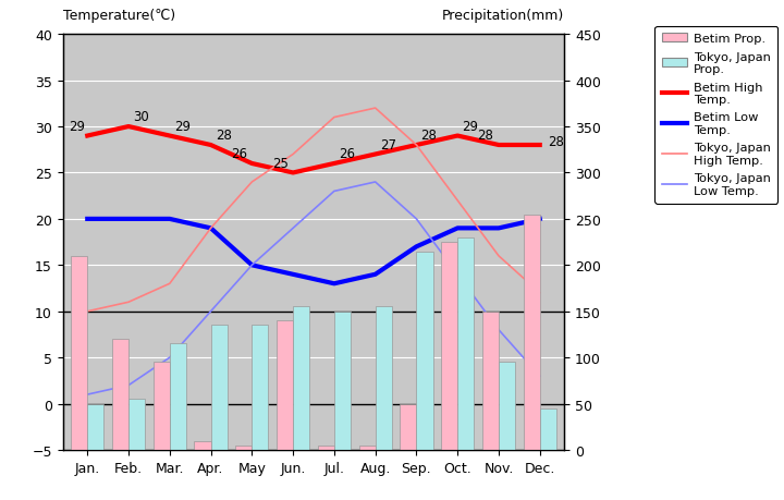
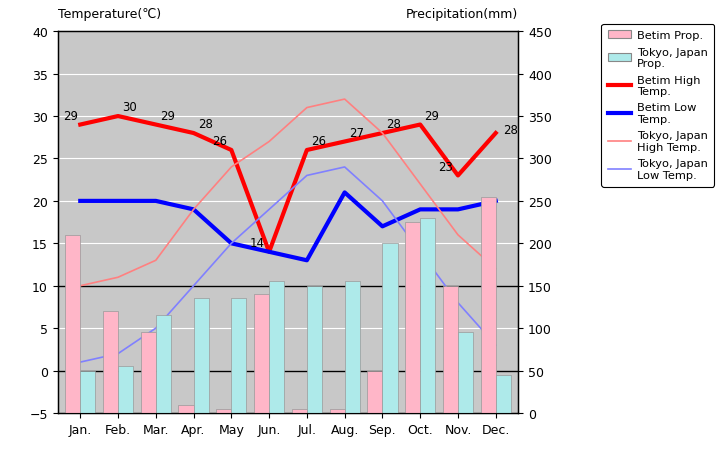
Betim High Temp./Jun.: 25 -> 14
Betim Low Temp./Aug.: 14 -> 21
Tokyo, Japan Prop./Sep.: 215 -> 200
Betim High Temp./Nov.: 28 -> 23
